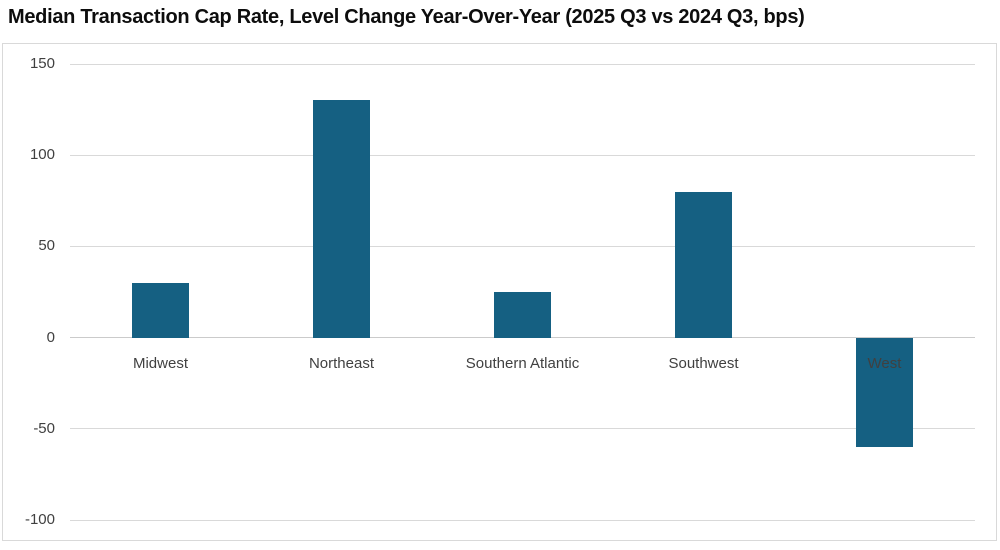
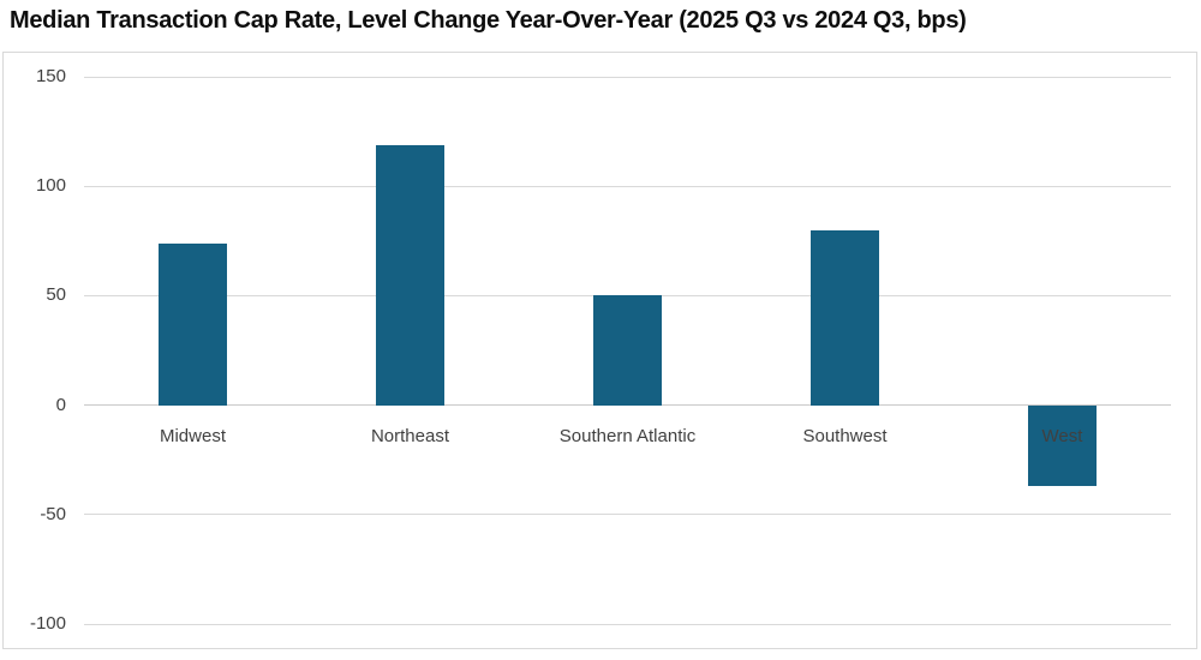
Midwest: 30 -> 74
Northeast: 130 -> 119
Southern Atlantic: 25 -> 50
West: -60 -> -37
